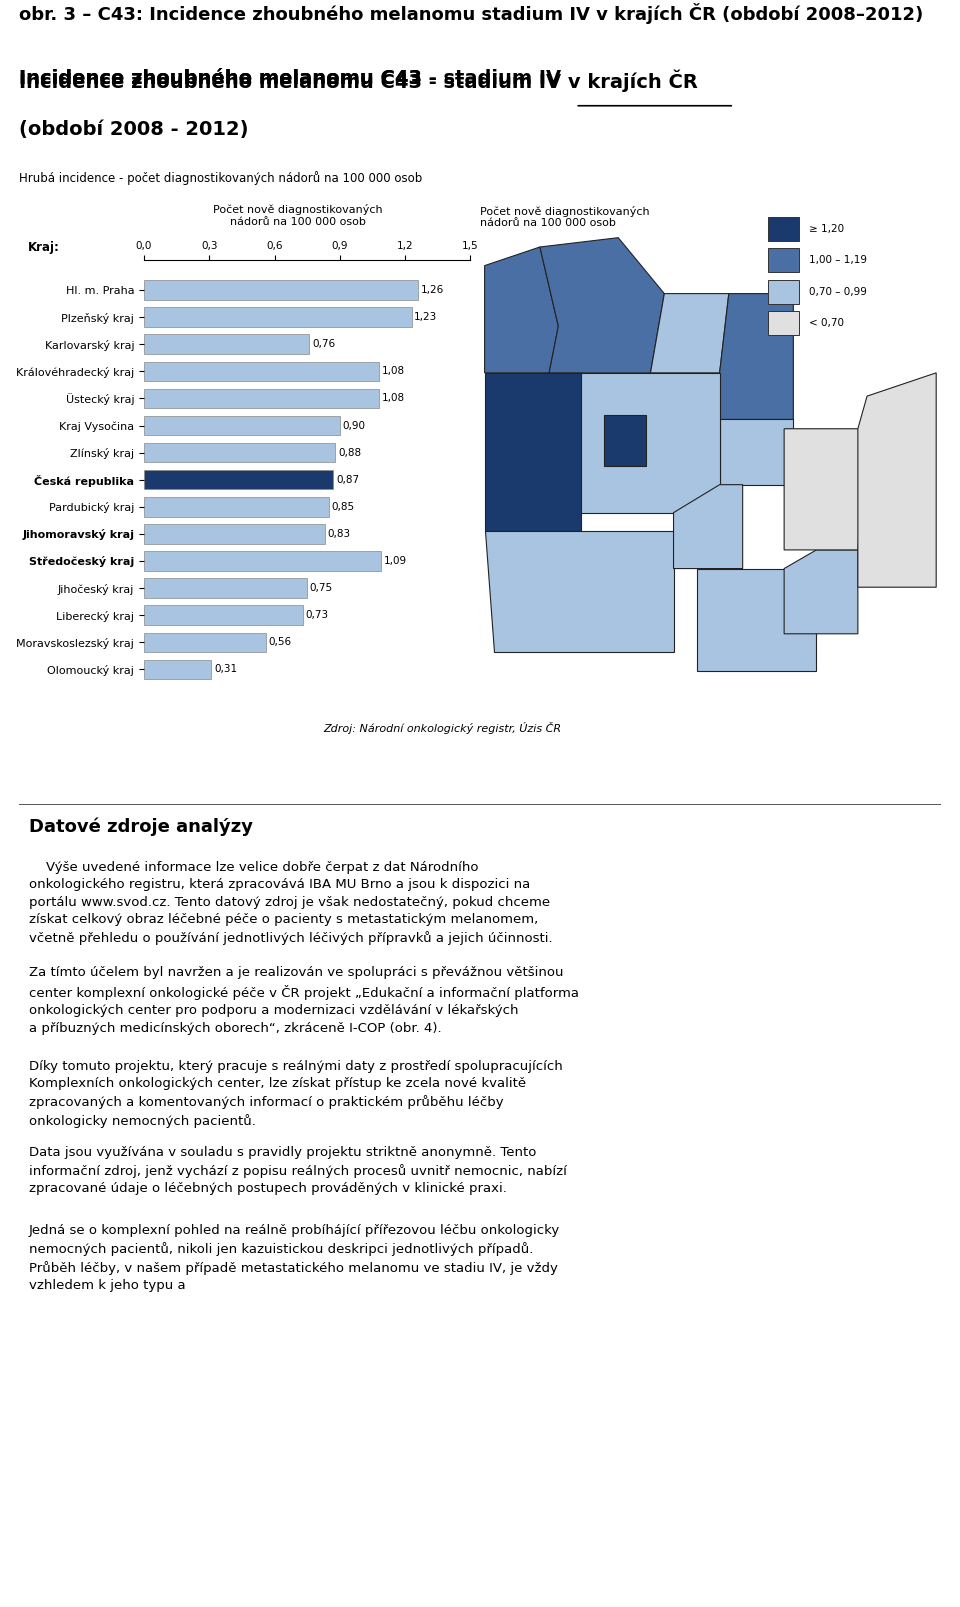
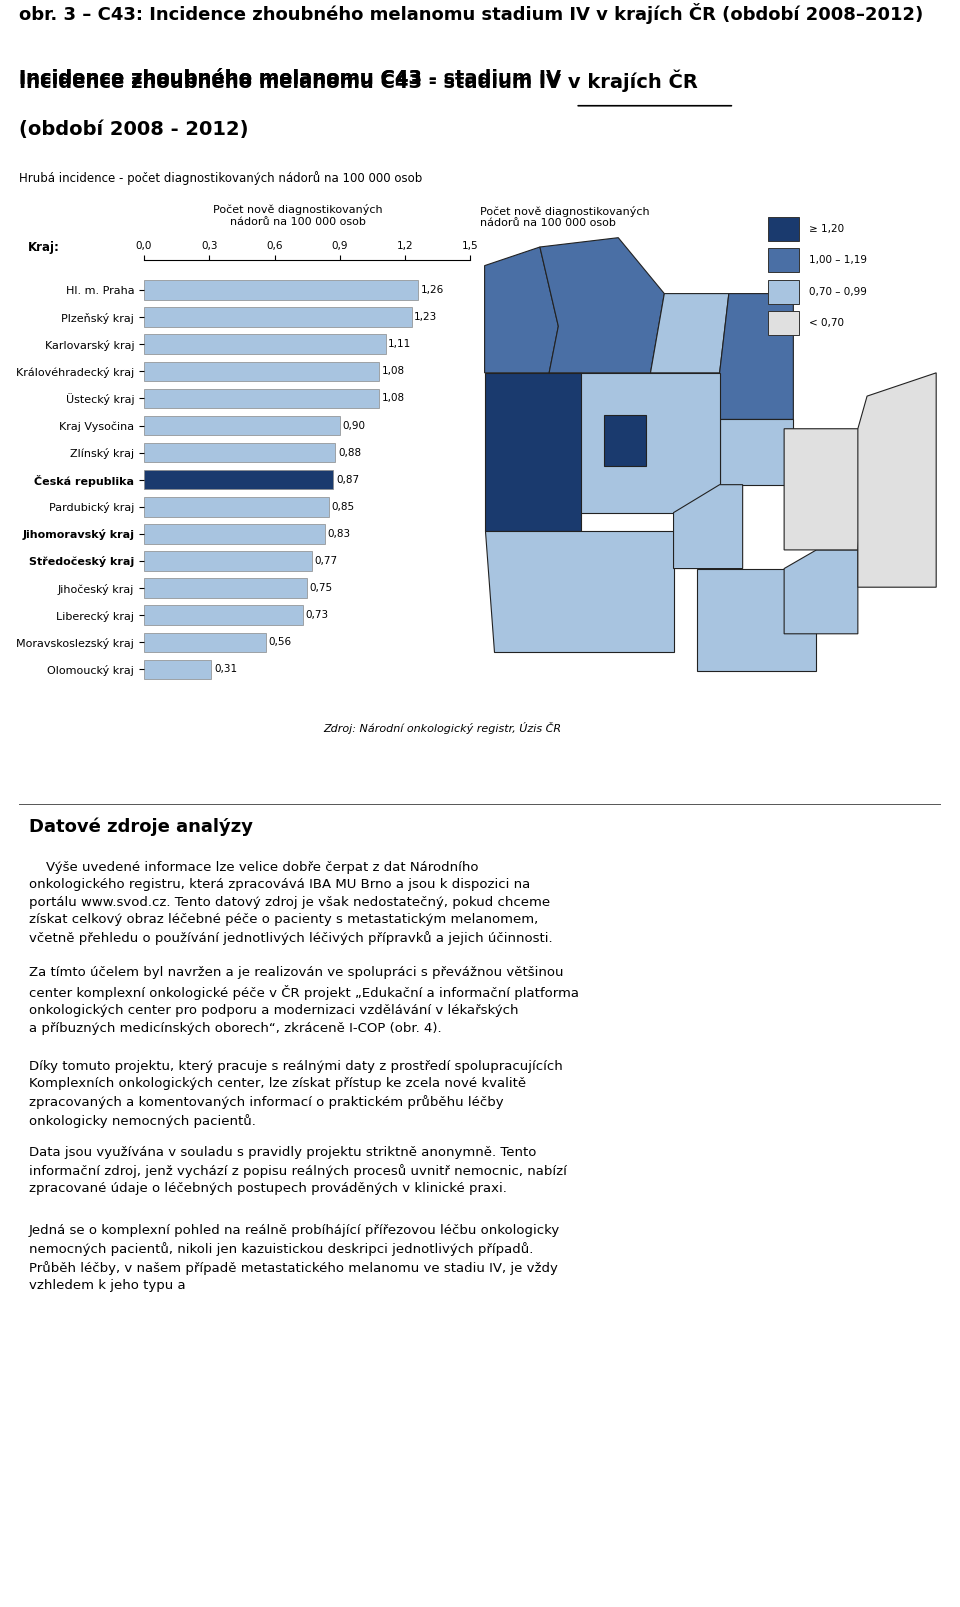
Karlovarský kraj: 0,76 -> 1,11
Středočeský kraj: 1,09 -> 0,77
